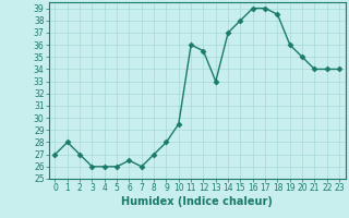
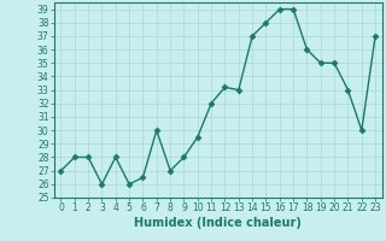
2: 27.0 -> 28.0
4: 26.0 -> 28.0
7: 26.0 -> 30.0
11: 36.0 -> 32.0
12: 35.5 -> 33.2
18: 38.5 -> 36.0
19: 36.0 -> 35.0
21: 34.0 -> 33.0
22: 34.0 -> 30.0
23: 34.0 -> 37.0
